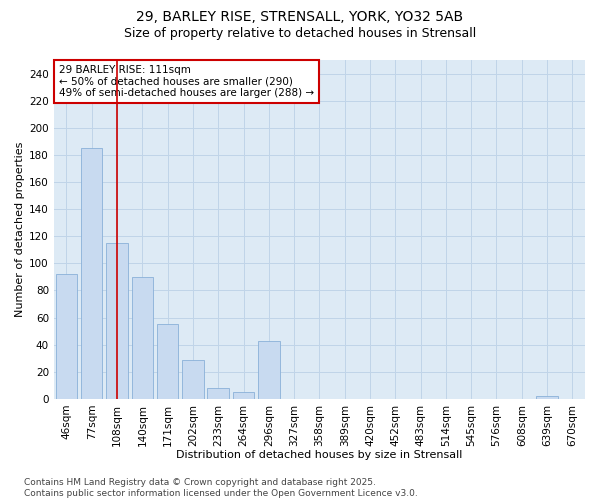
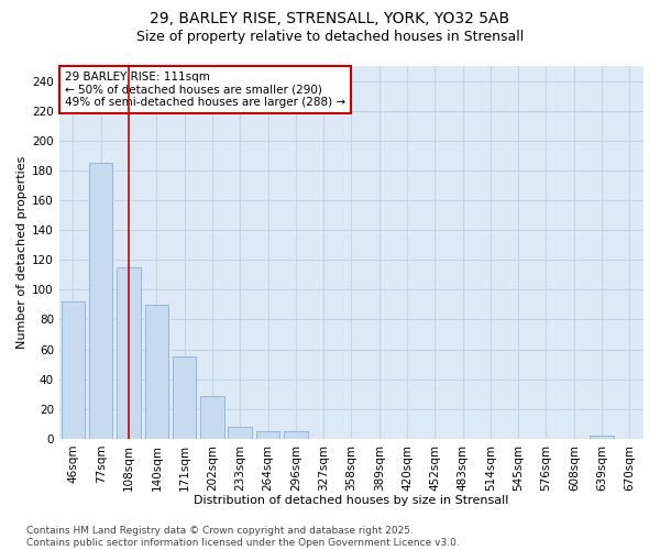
296sqm: 43 -> 5
